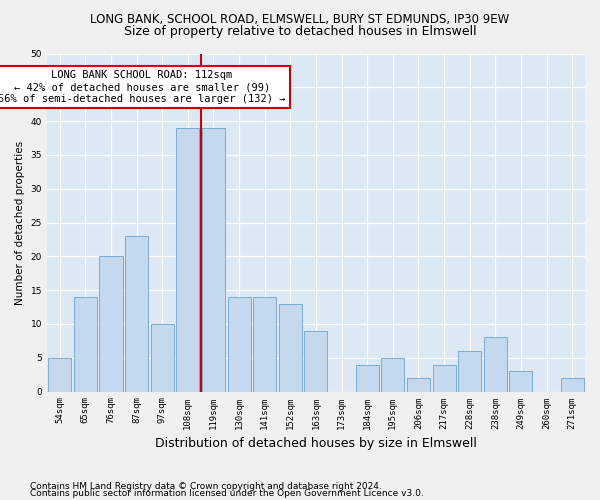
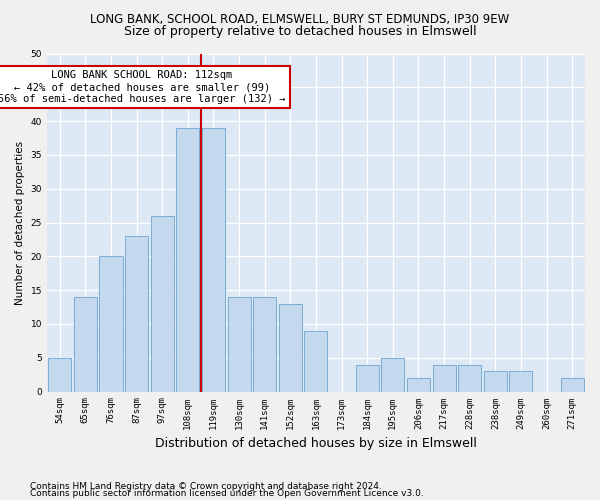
97sqm: 10 -> 26
228sqm: 6 -> 4
238sqm: 8 -> 3
